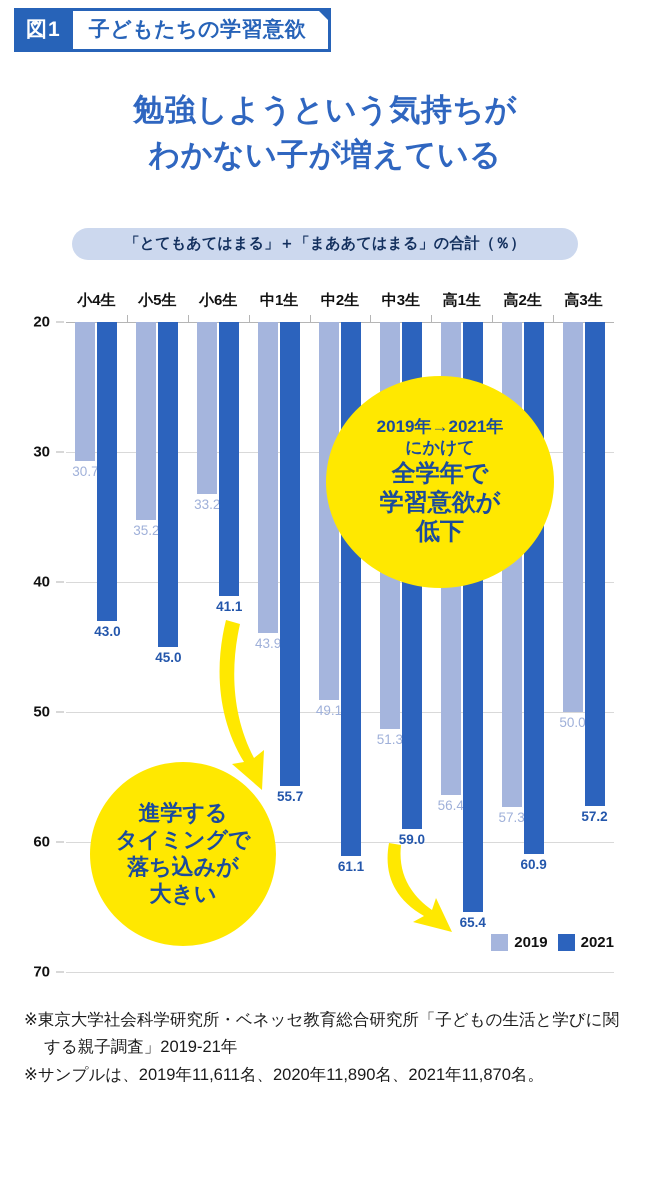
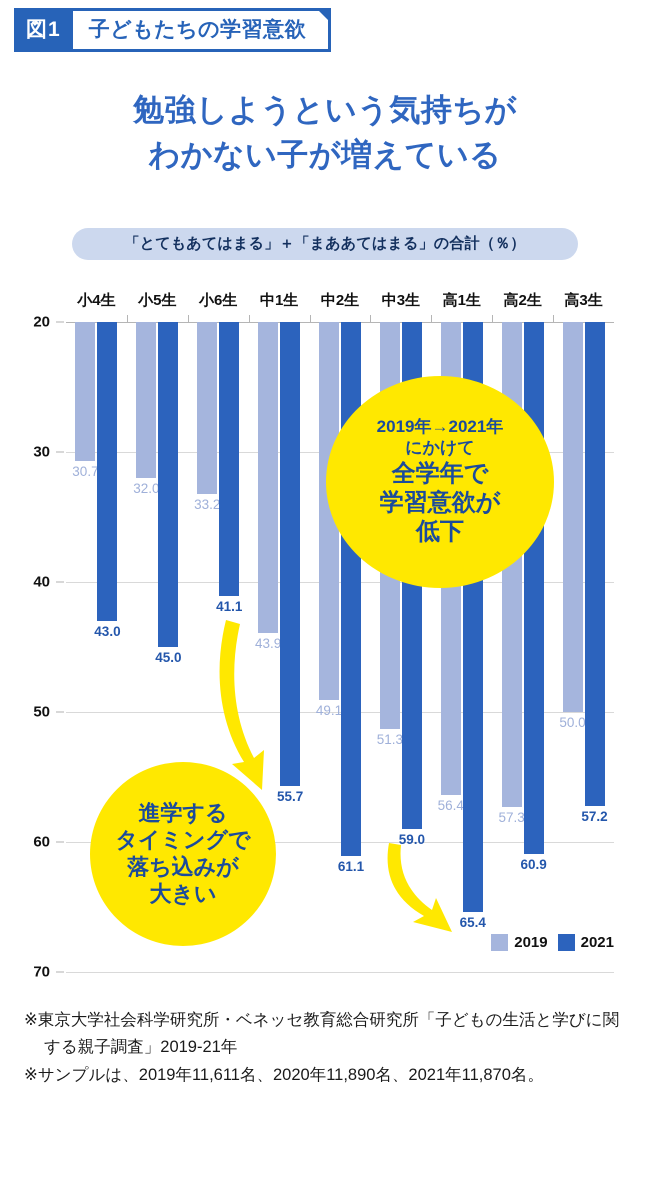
2019/小5生: 35.2 -> 32.0
